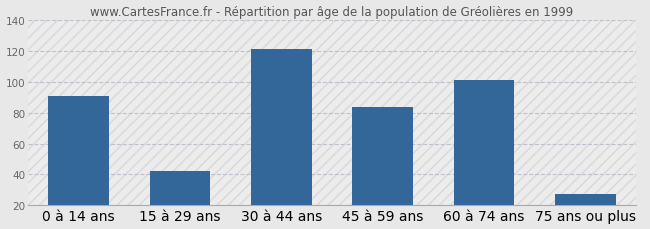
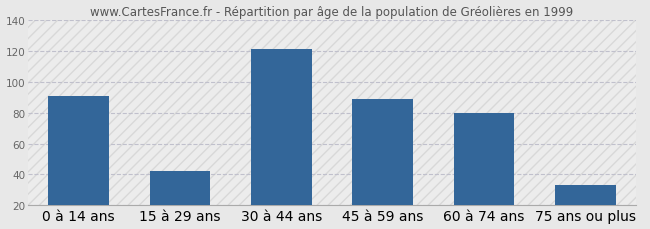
45 à 59 ans: 84 -> 89
60 à 74 ans: 101 -> 80
75 ans ou plus: 27 -> 33
